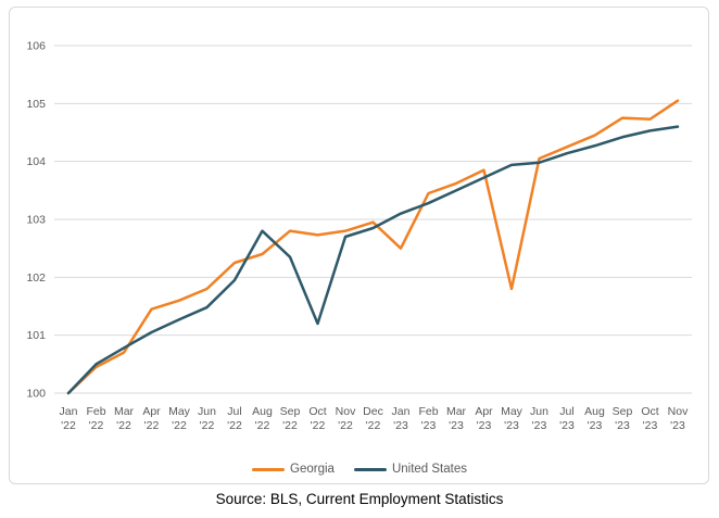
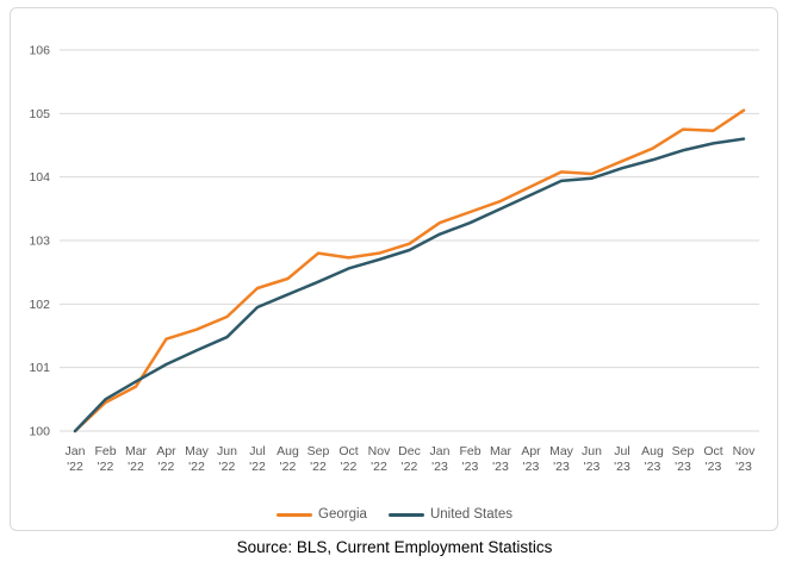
United States/Aug '22: 102.8 -> 102.2
United States/Oct '22: 101.2 -> 102.6
Georgia/Jan '23: 102.5 -> 103.3
Georgia/May '23: 101.8 -> 104.1
